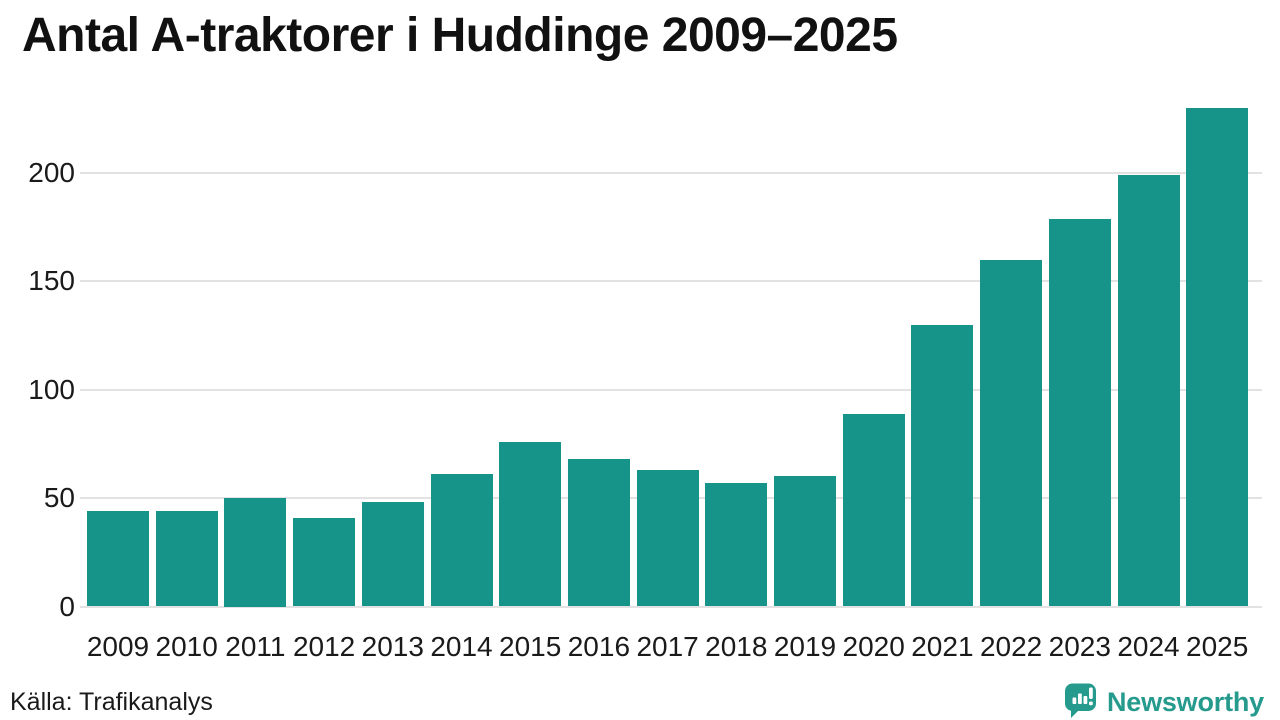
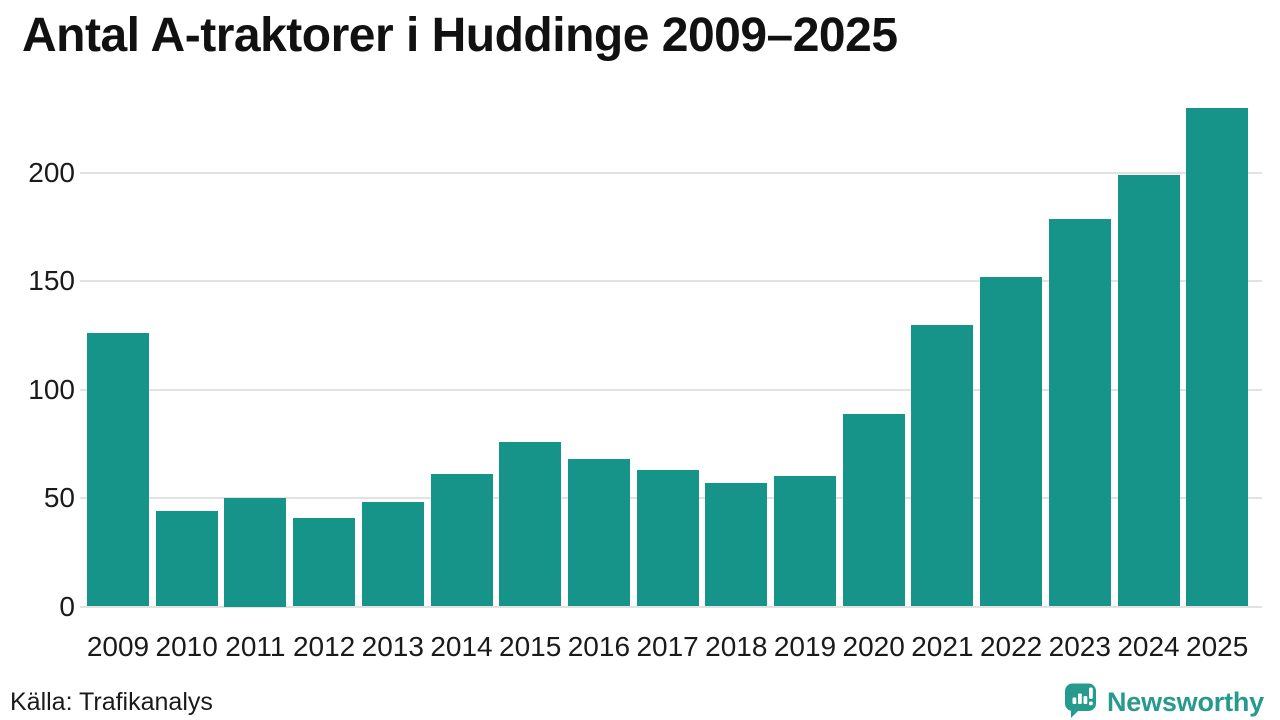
2009: 44 -> 126
2022: 160 -> 152
